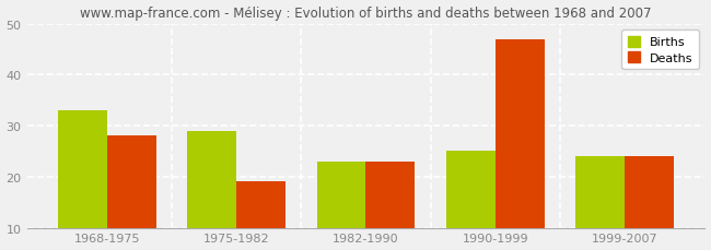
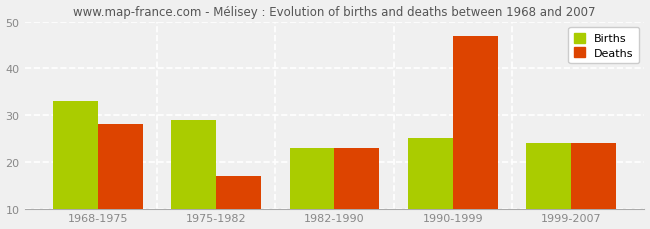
Deaths/1975-1982: 19 -> 17
